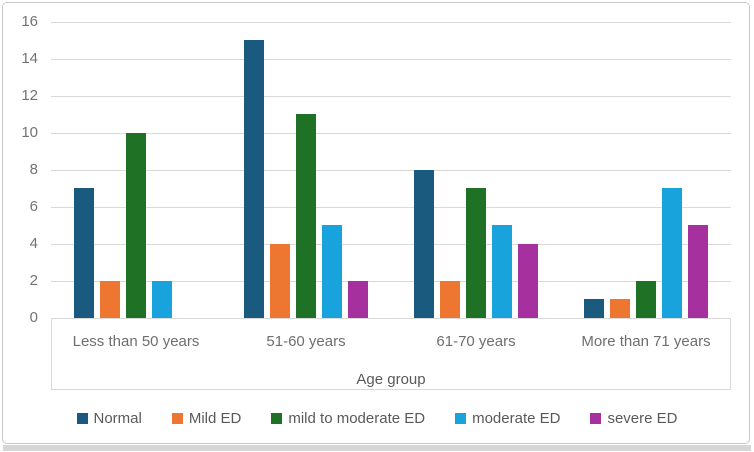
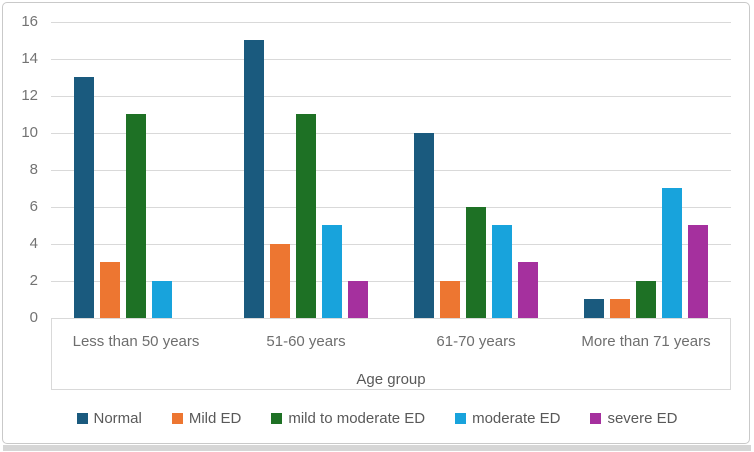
Normal/Less than 50 years: 7 -> 13
Mild ED/Less than 50 years: 2 -> 3
mild to moderate ED/Less than 50 years: 10 -> 11
Normal/61-70 years: 8 -> 10
mild to moderate ED/61-70 years: 7 -> 6
severe ED/61-70 years: 4 -> 3
